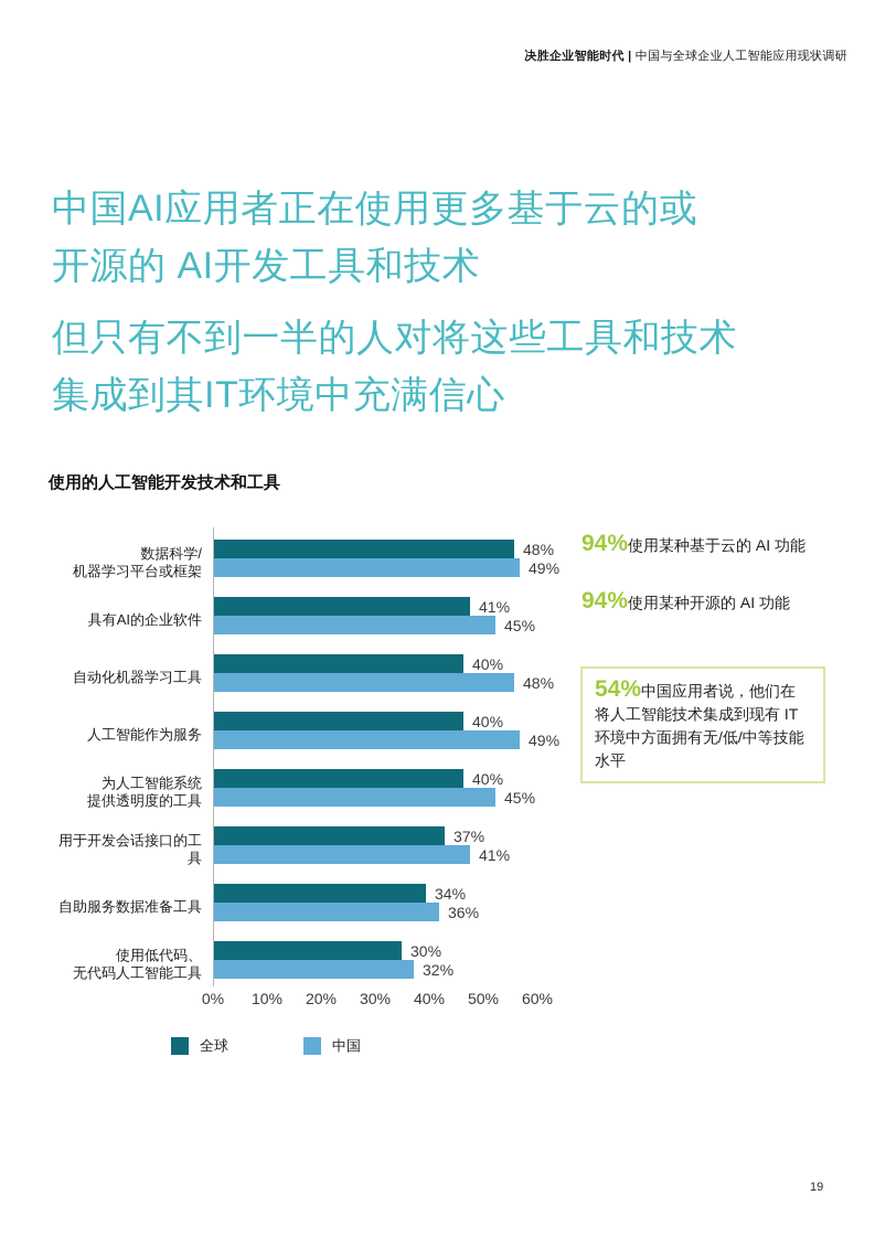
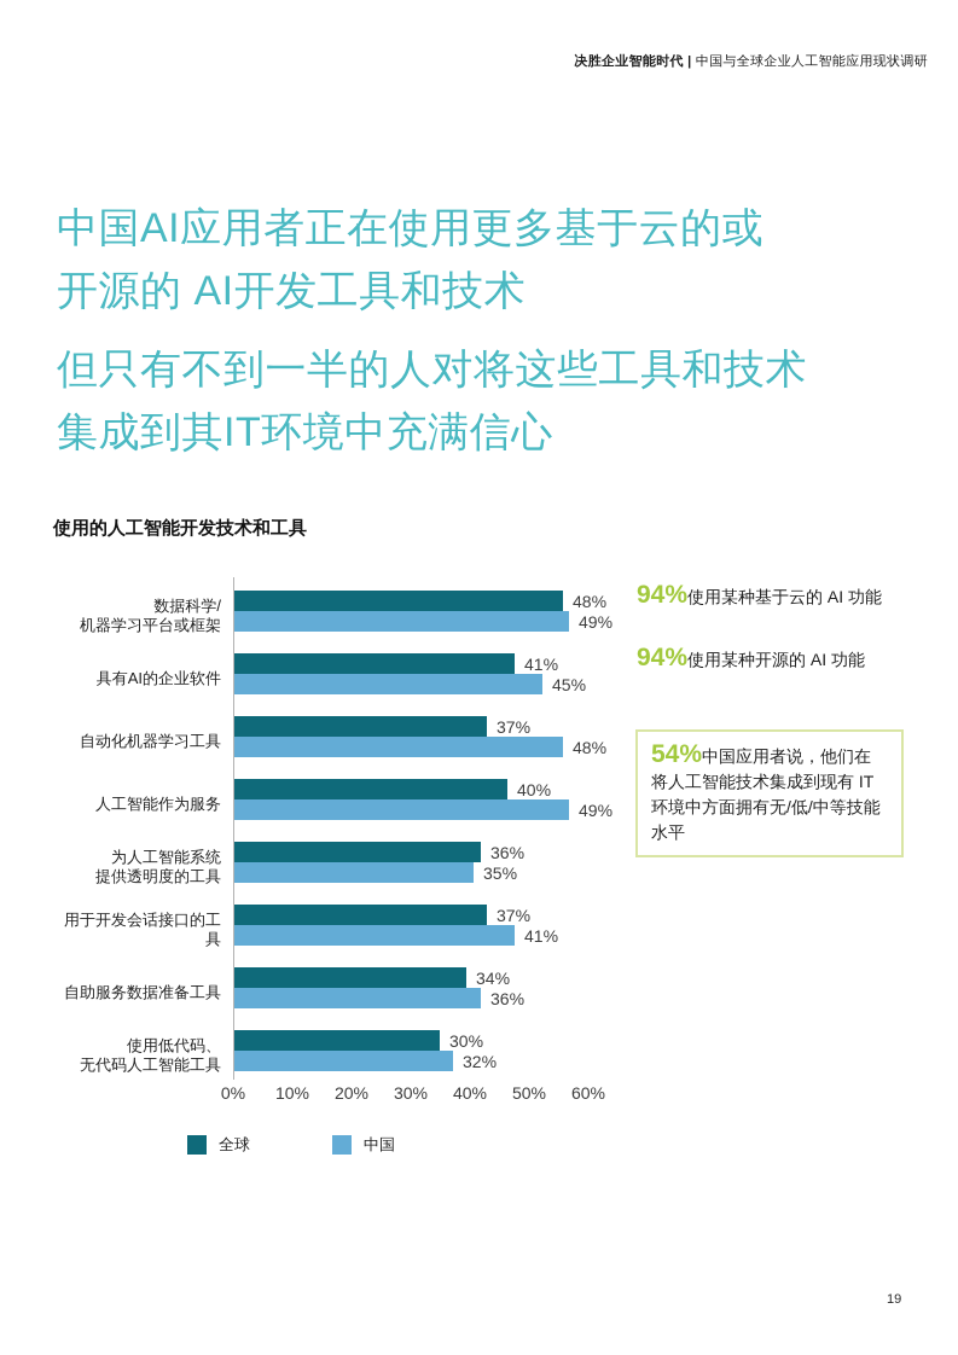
全球/自动化机器学习工具: 40% -> 37%
全球/为人工智能系统 提供透明度的工具: 40% -> 36%
中国/为人工智能系统 提供透明度的工具: 45% -> 35%
